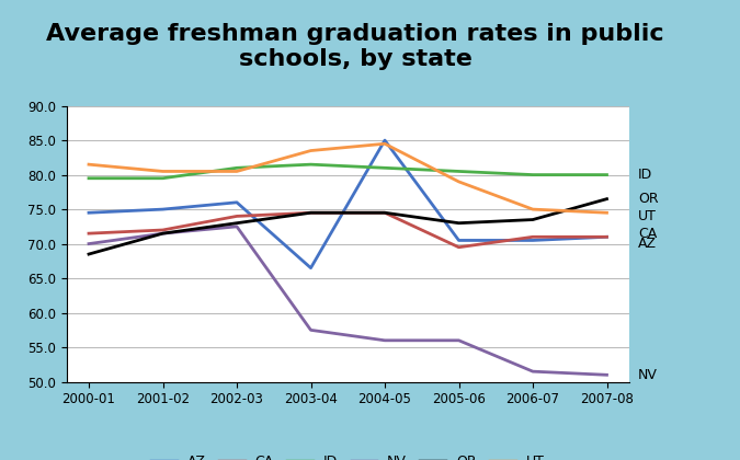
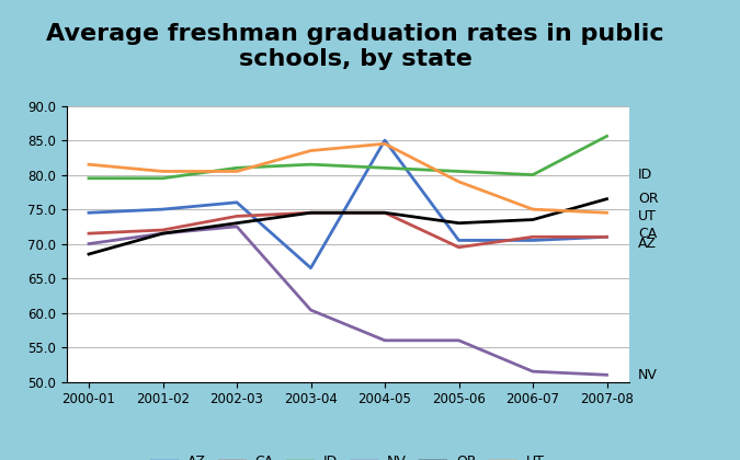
NV/2003-04: 57.5 -> 60.4
ID/2007-08: 80.0 -> 85.6
